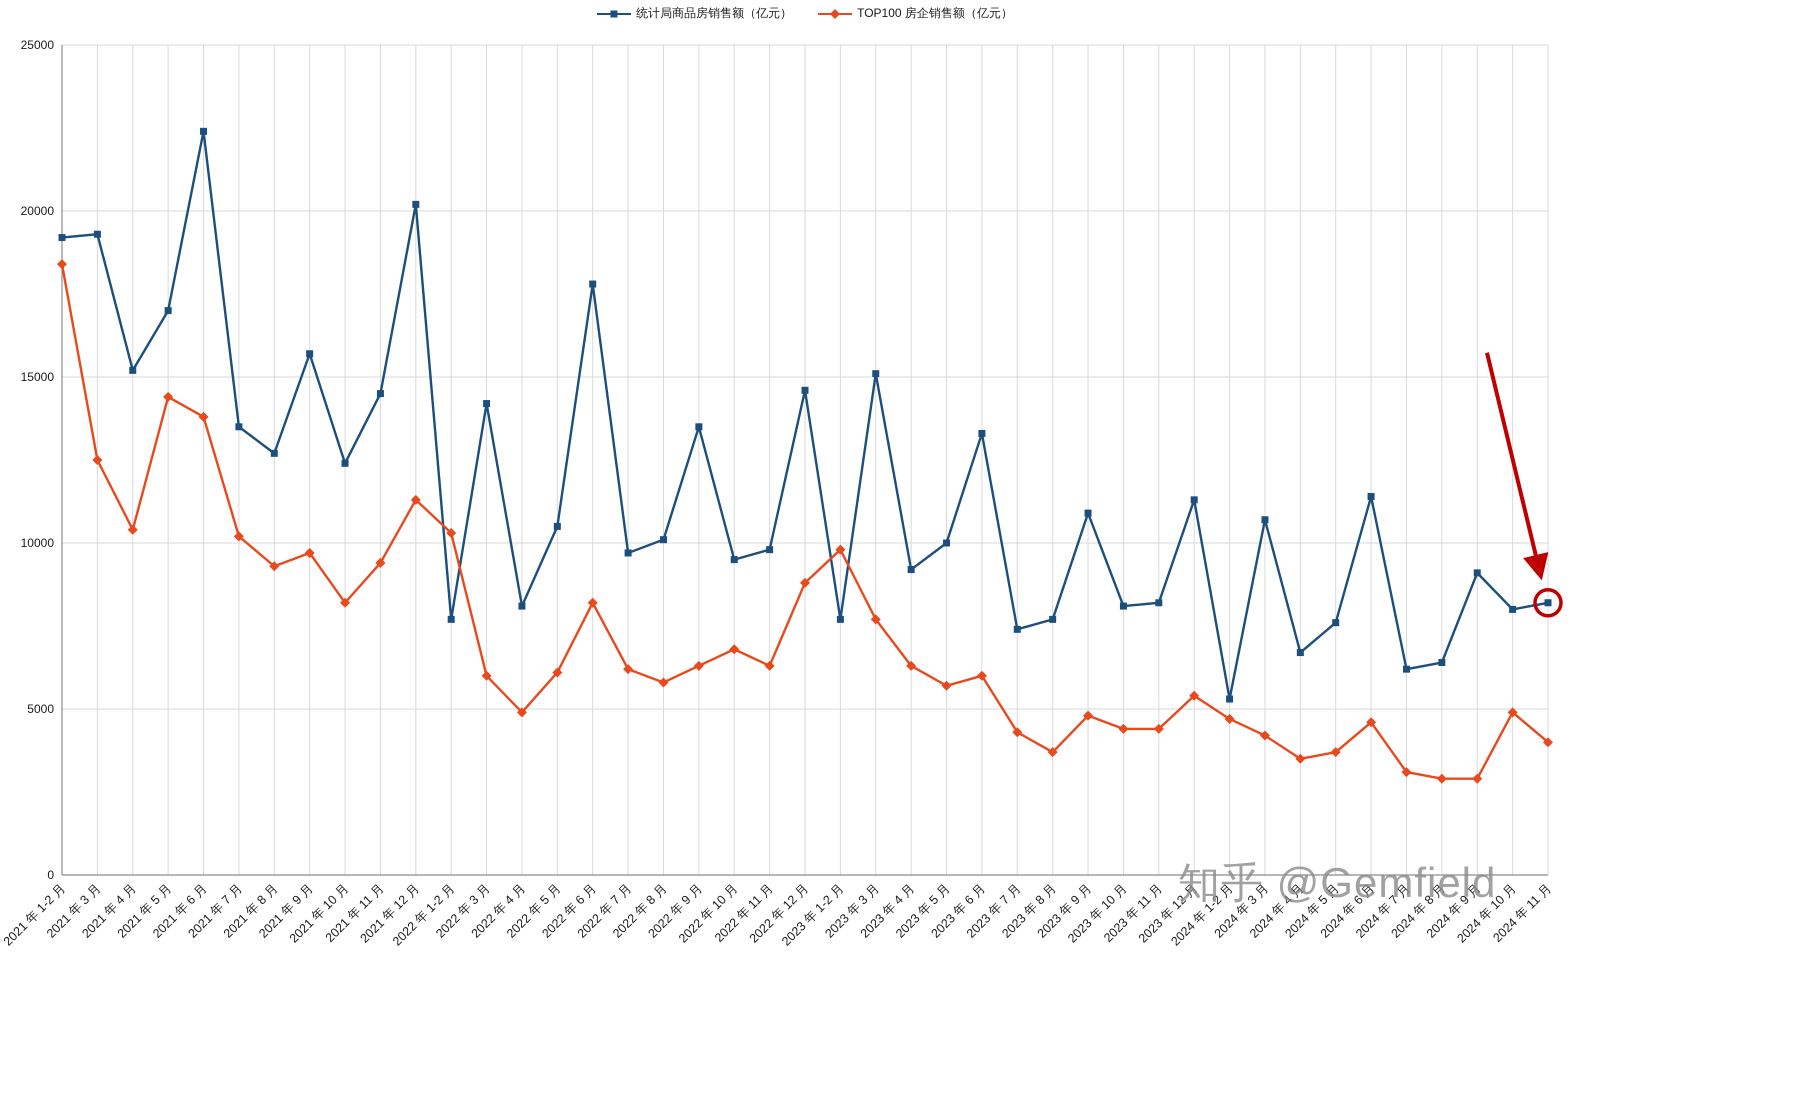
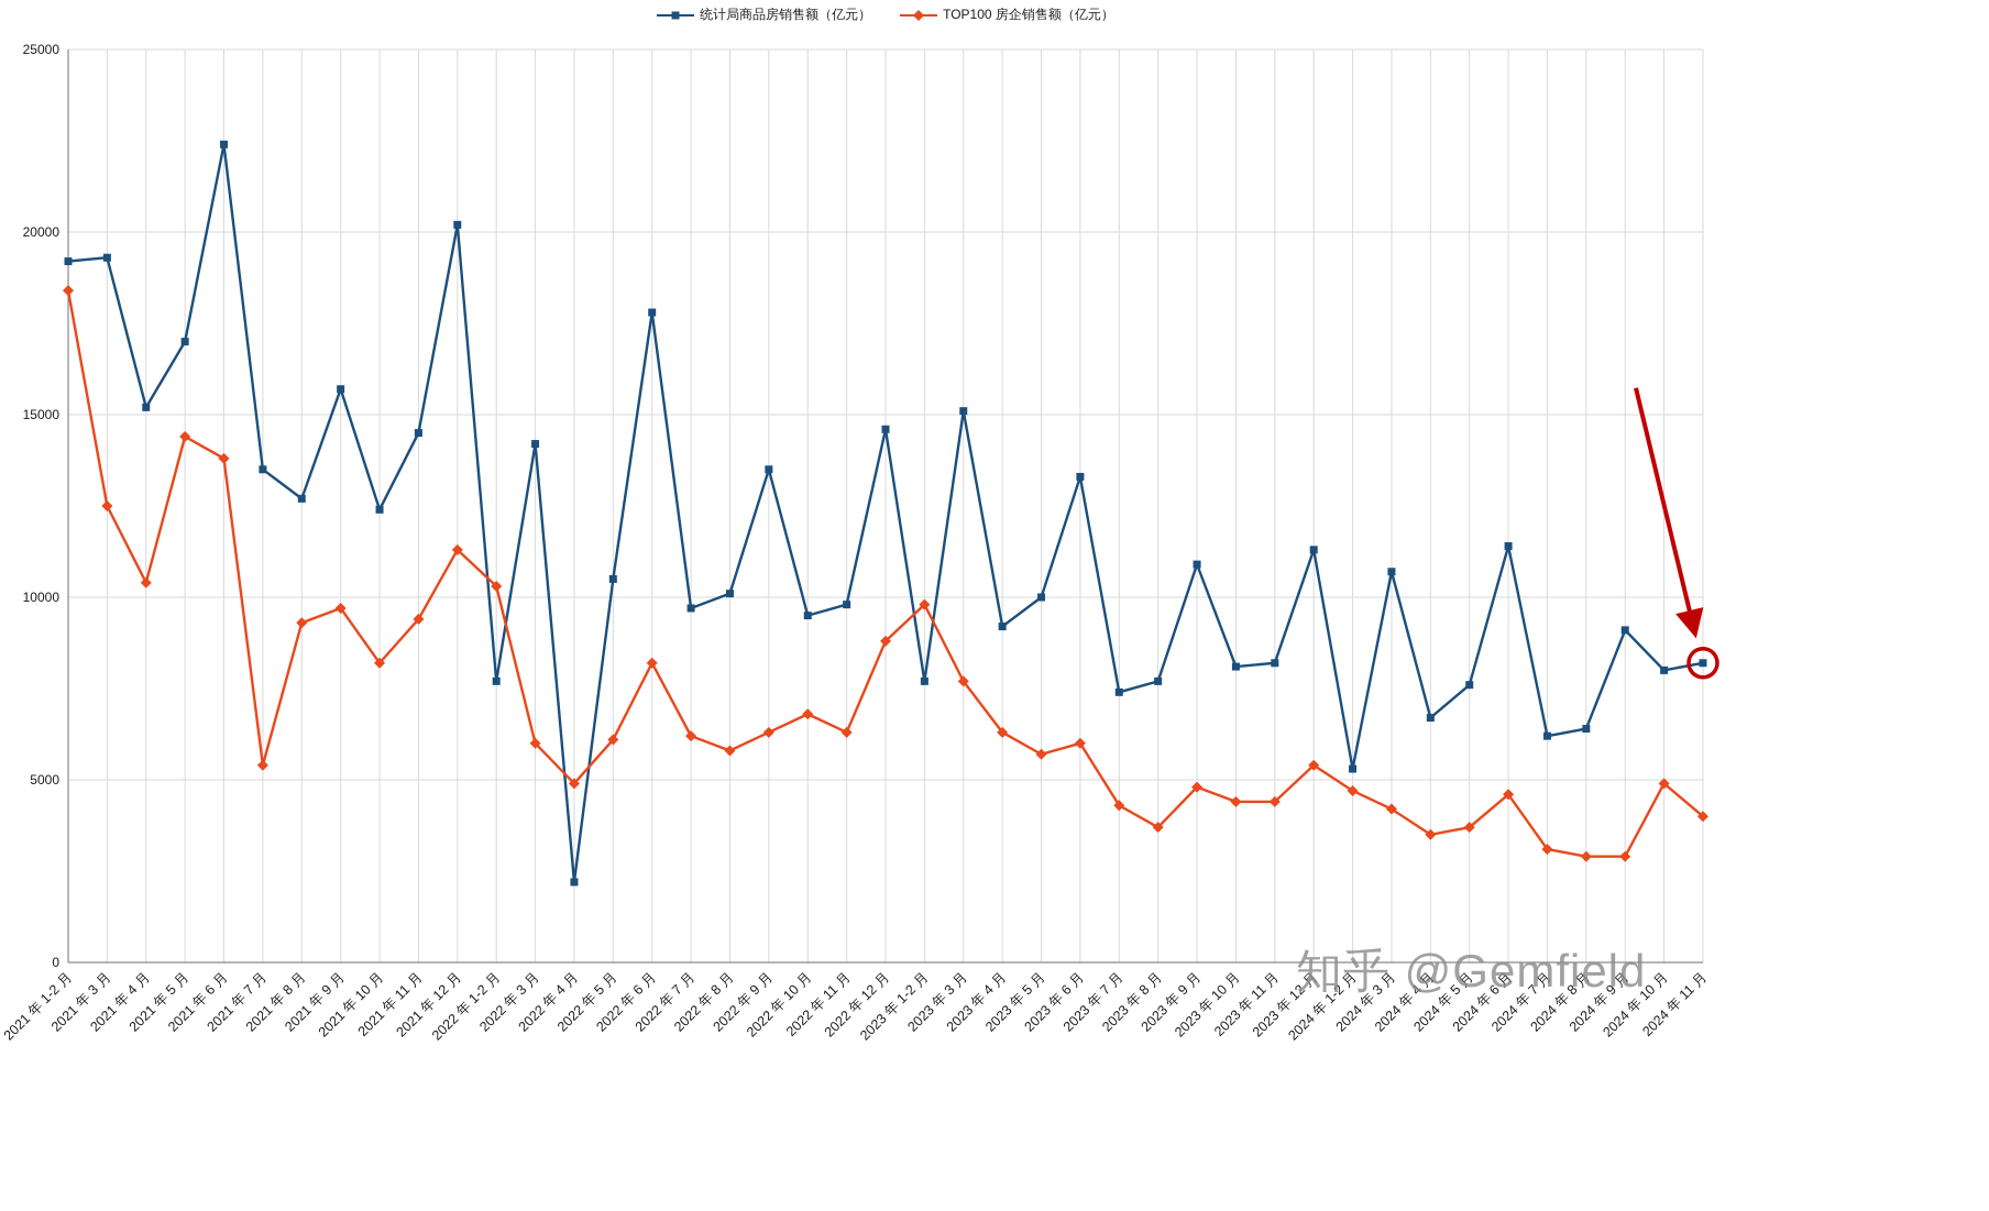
TOP100 房企销售额（亿元）/2021 年 7 月: 10200 -> 5400
统计局商品房销售额（亿元）/2022 年 4 月: 8100 -> 2200
